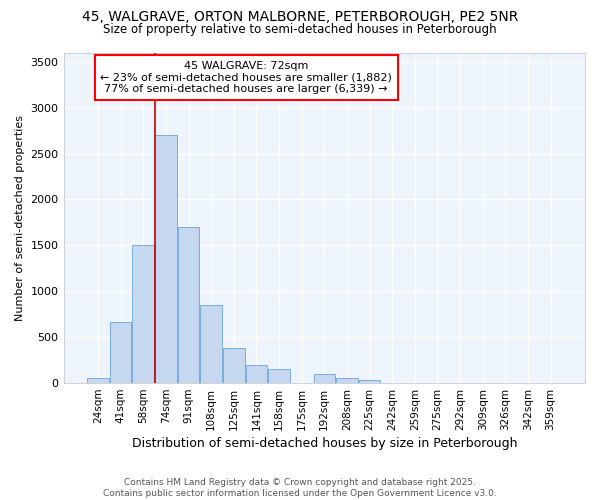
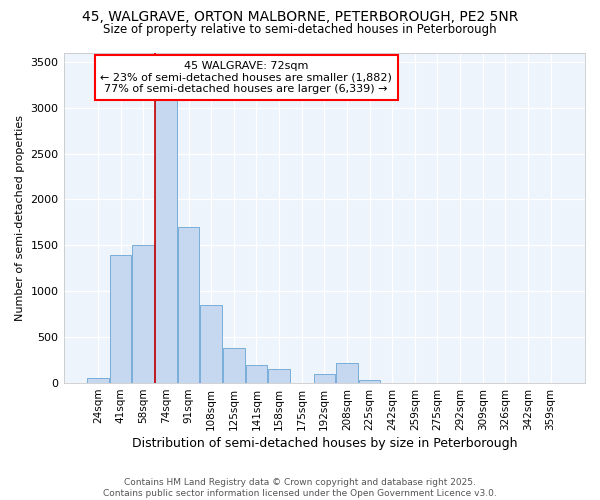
41sqm: 670 -> 1400
74sqm: 2700 -> 3080
208sqm: 60 -> 220
